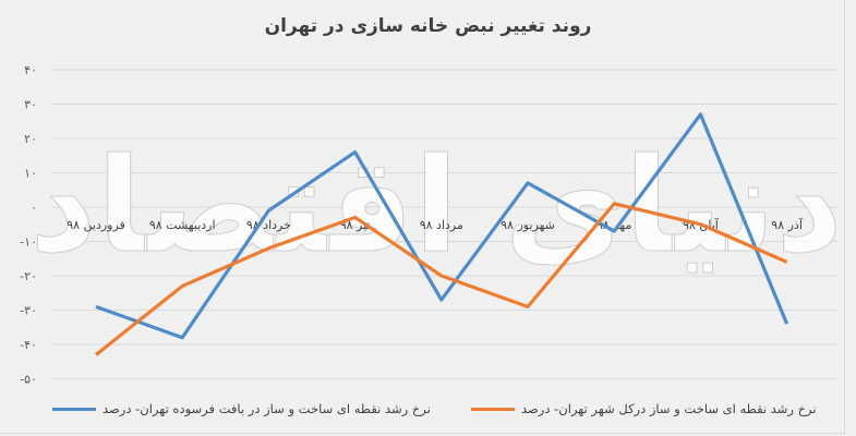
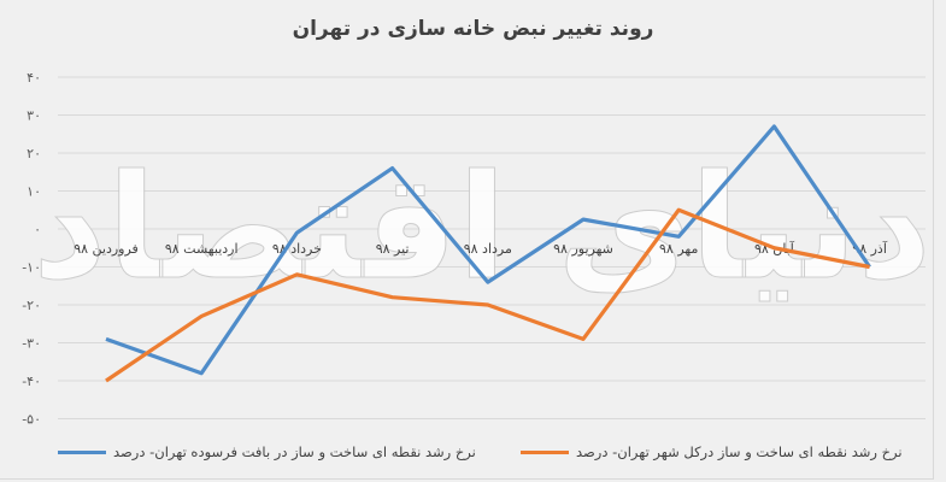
نرخ رشد نقطه ای ساخت و ساز درکل شهر تهران- درصد/فروردین ۹۸: -43 -> -40
نرخ رشد نقطه ای ساخت و ساز درکل شهر تهران- درصد/تیر ۹۸: -3 -> -18
نرخ رشد نقطه ای ساخت و ساز در بافت فرسوده تهران- درصد/مرداد ۹۸: -27 -> -14
نرخ رشد نقطه ای ساخت و ساز در بافت فرسوده تهران- درصد/شهریور ۹۸: 7 -> 2
نرخ رشد نقطه ای ساخت و ساز در بافت فرسوده تهران- درصد/مهر ۹۸: -7 -> -2
نرخ رشد نقطه ای ساخت و ساز درکل شهر تهران- درصد/مهر ۹۸: 1 -> 5
نرخ رشد نقطه ای ساخت و ساز در بافت فرسوده تهران- درصد/آذر ۹۸: -34 -> -10
نرخ رشد نقطه ای ساخت و ساز درکل شهر تهران- درصد/آذر ۹۸: -16 -> -10
